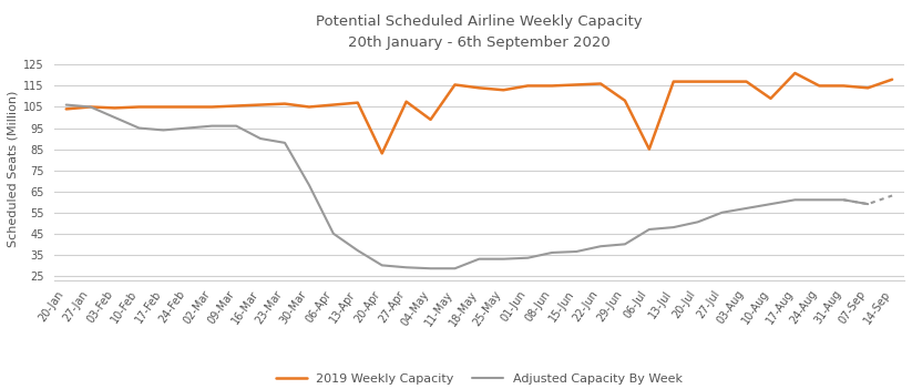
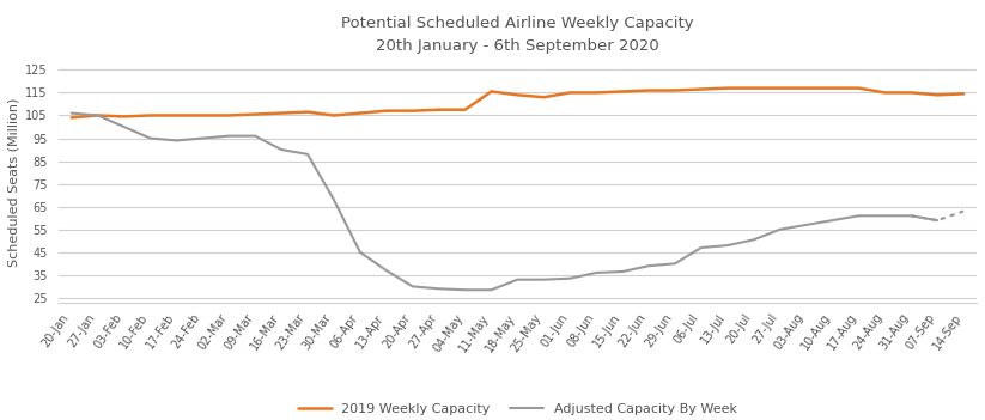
2019 Weekly Capacity/20-Apr: 83 -> 107
2019 Weekly Capacity/04-May: 99 -> 108
2019 Weekly Capacity/29-Jun: 108 -> 116
2019 Weekly Capacity/06-Jul: 85 -> 116
2019 Weekly Capacity/10-Aug: 109 -> 117
2019 Weekly Capacity/17-Aug: 121 -> 117
2019 Weekly Capacity/14-Sep: 118 -> 114
